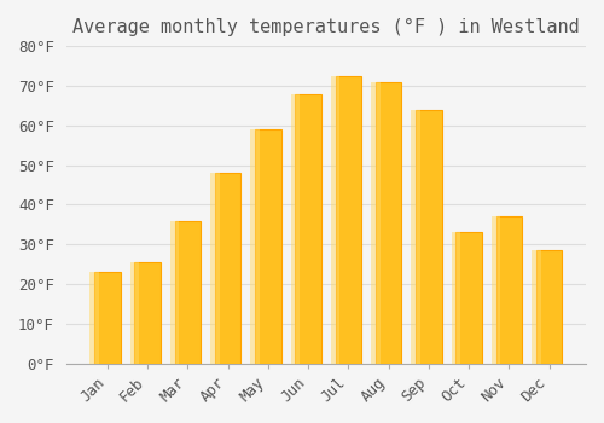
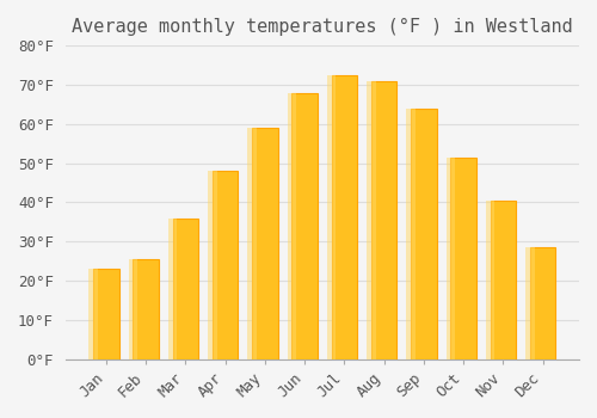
Oct: 33.0°F -> 51.5°F
Nov: 37.0°F -> 40.5°F
